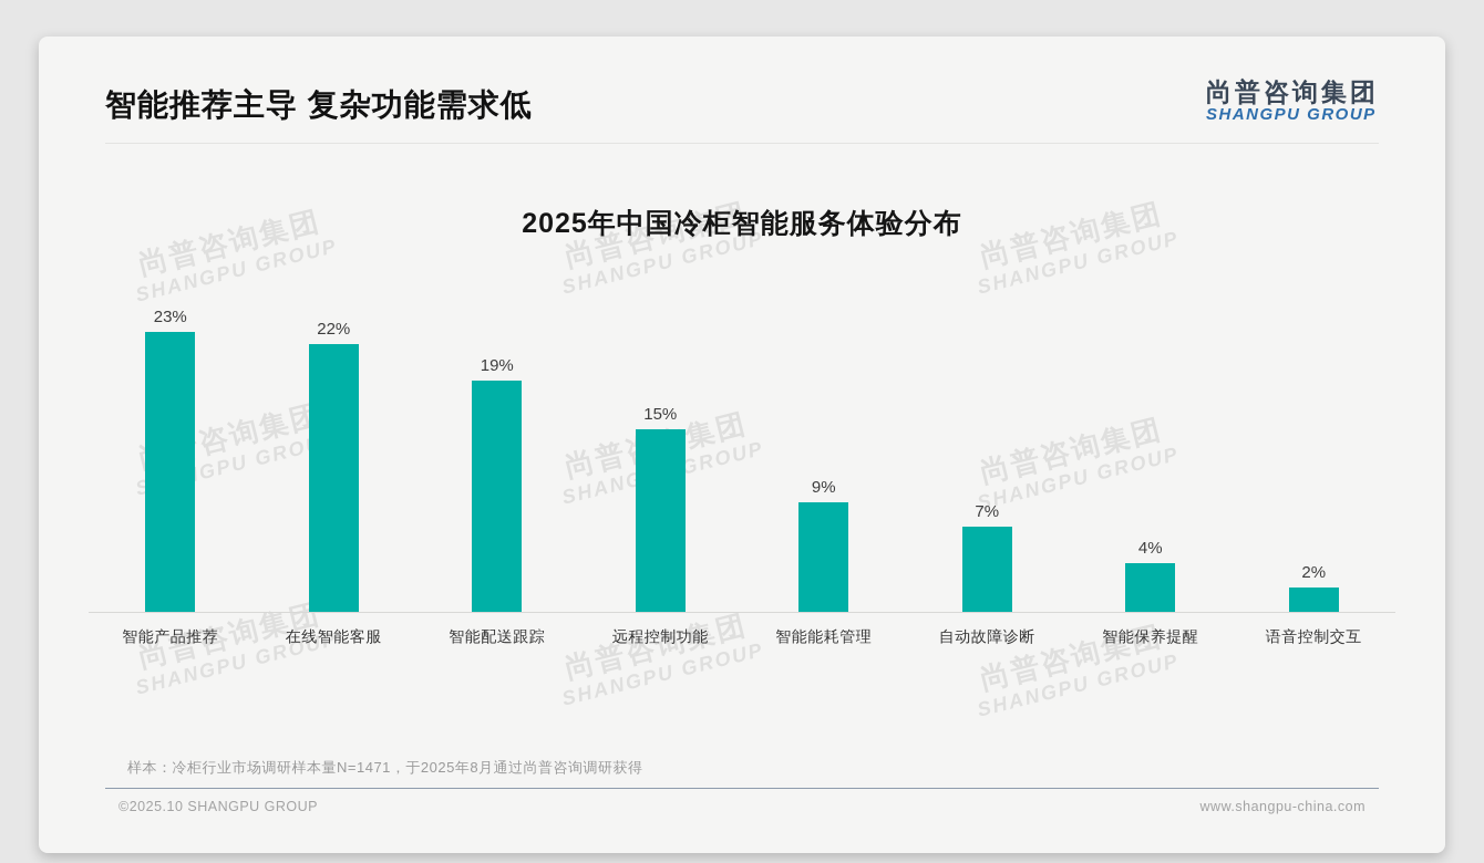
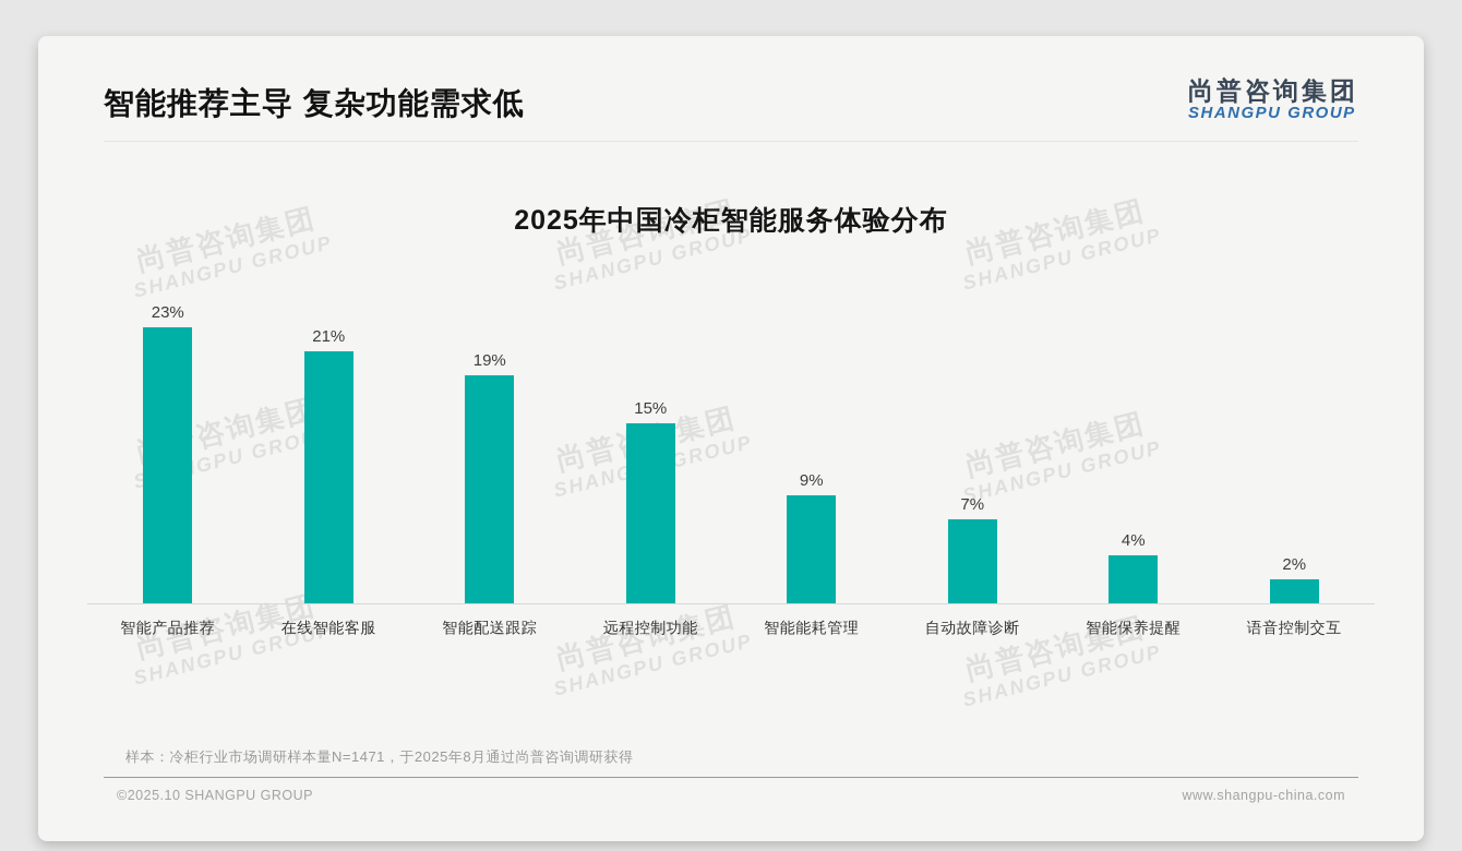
在线智能客服: 22% -> 21%
